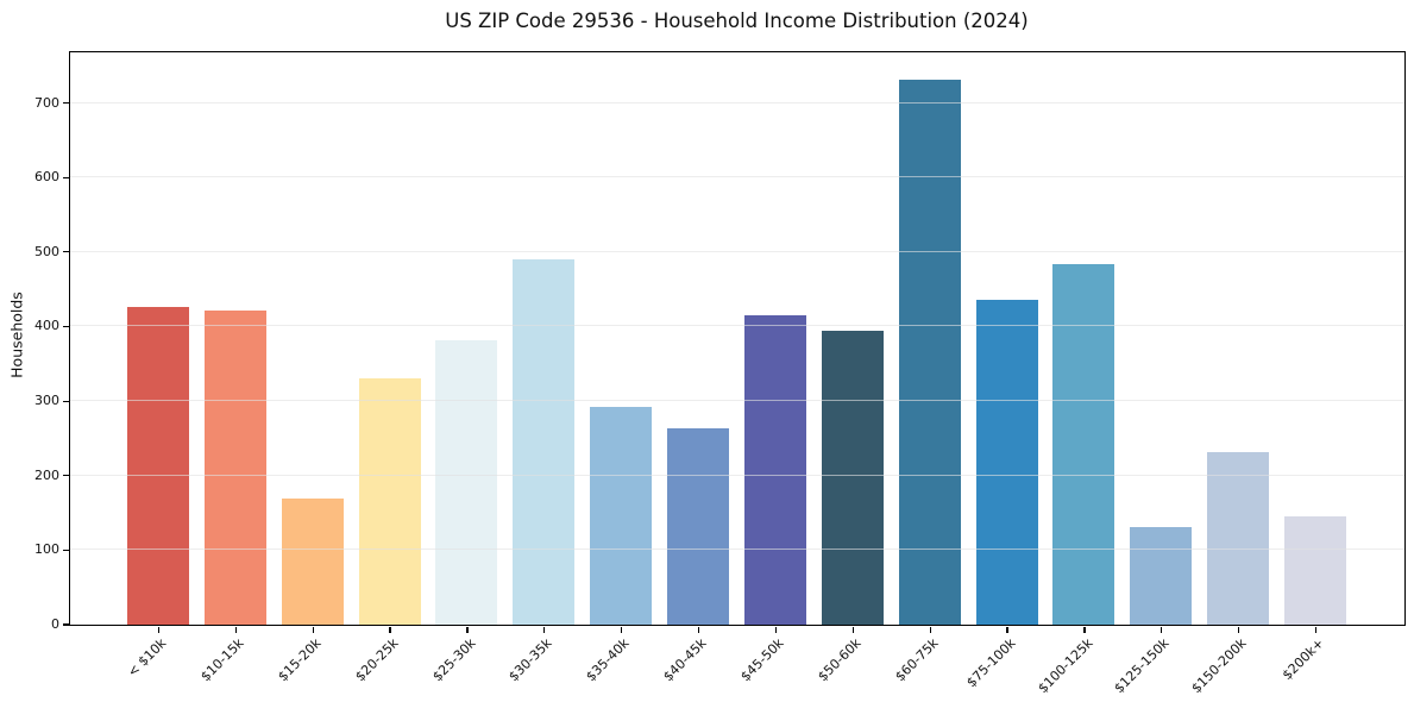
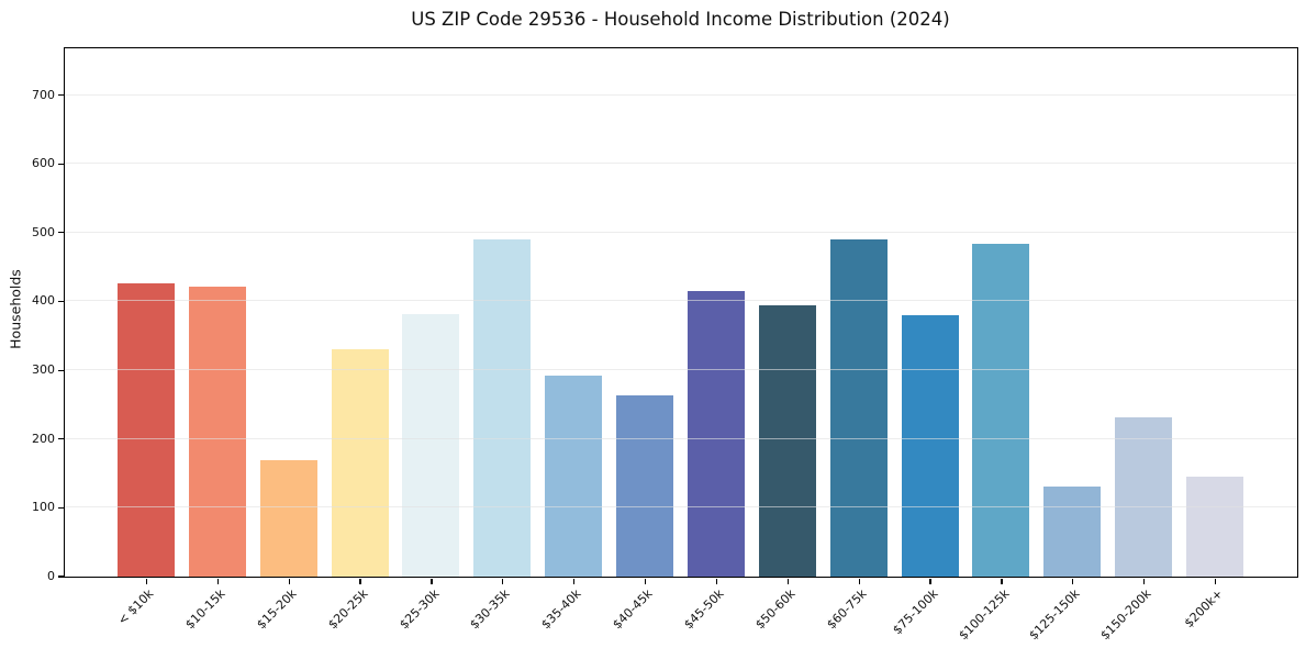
$60-75k: 730 -> 490
$75-100k: 440 -> 380
